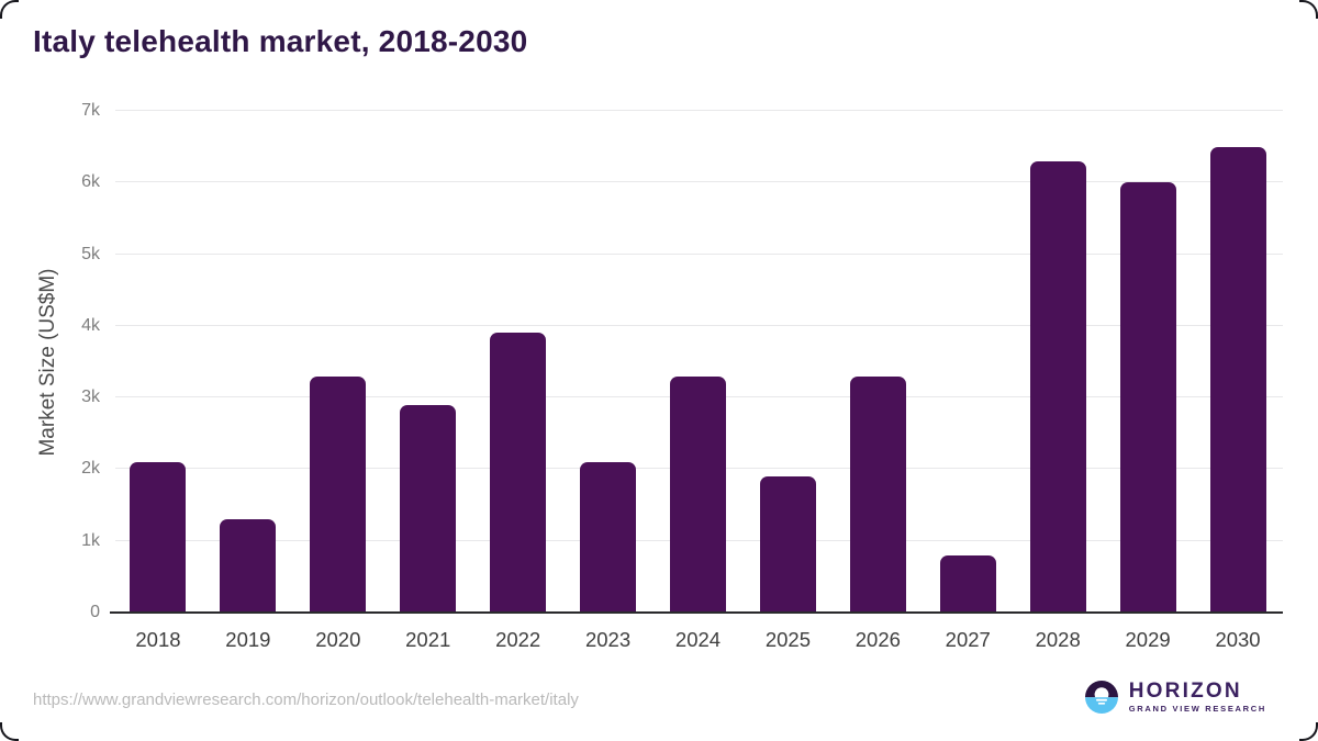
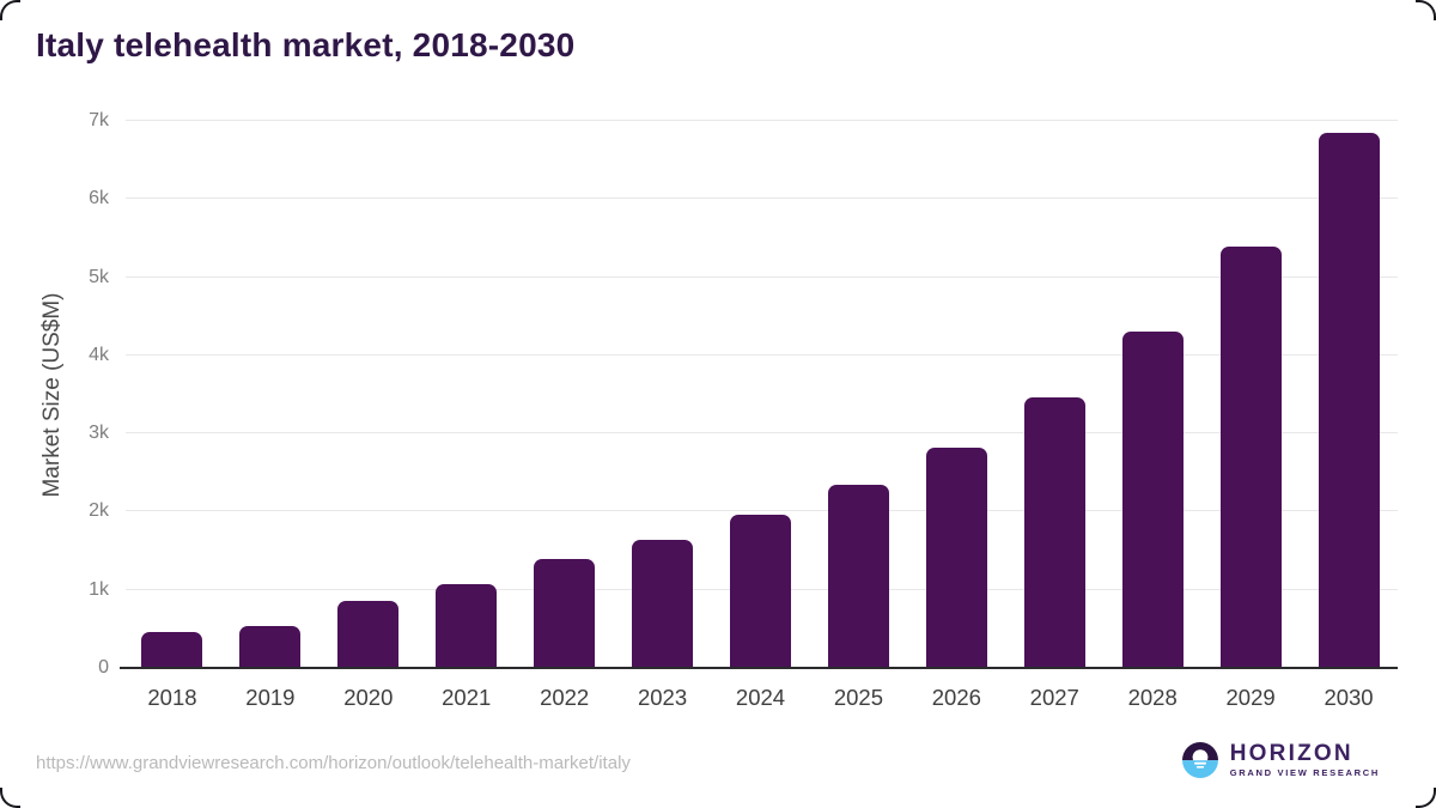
2018: 2.1k -> 0.5k
2019: 1.3k -> 0.5k
2020: 3.3k -> 0.9k
2021: 2.9k -> 1.1k
2022: 3.9k -> 1.4k
2023: 2.1k -> 1.6k
2024: 3.3k -> 2.0k
2025: 1.9k -> 2.3k
2026: 3.3k -> 2.8k
2027: 0.8k -> 3.5k
2028: 6.3k -> 4.3k
2029: 6.0k -> 5.4k
2030: 6.5k -> 6.8k
